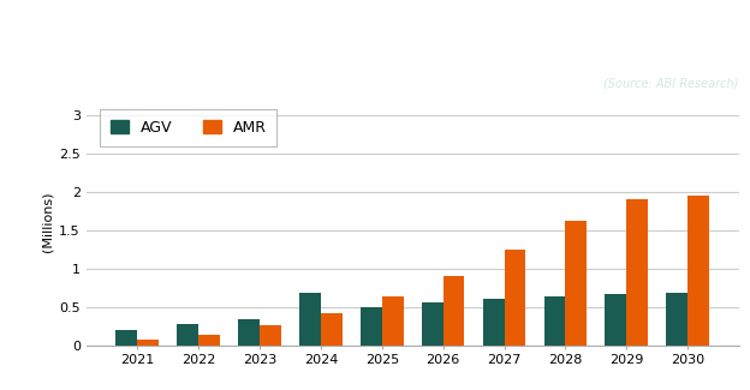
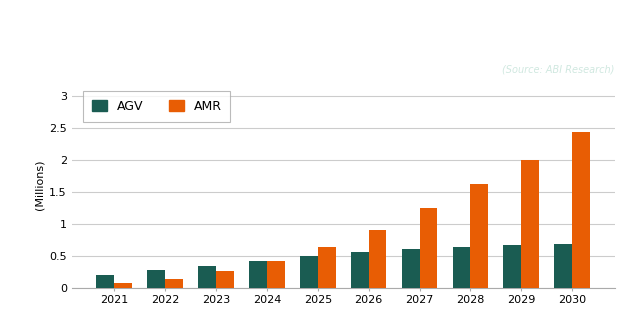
AGV/2024: 0.68 -> 0.41
AMR/2029: 1.90 -> 2.00
AMR/2030: 1.94 -> 2.43
